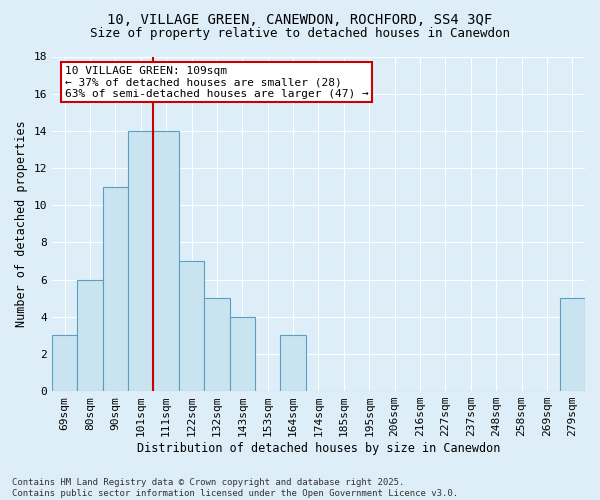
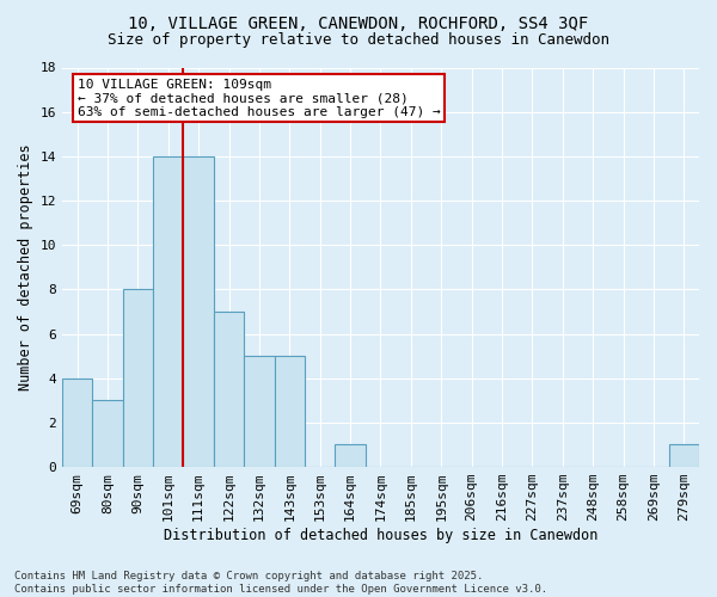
69sqm: 3 -> 4
80sqm: 6 -> 3
90sqm: 11 -> 8
143sqm: 4 -> 5
164sqm: 3 -> 1
279sqm: 5 -> 1
